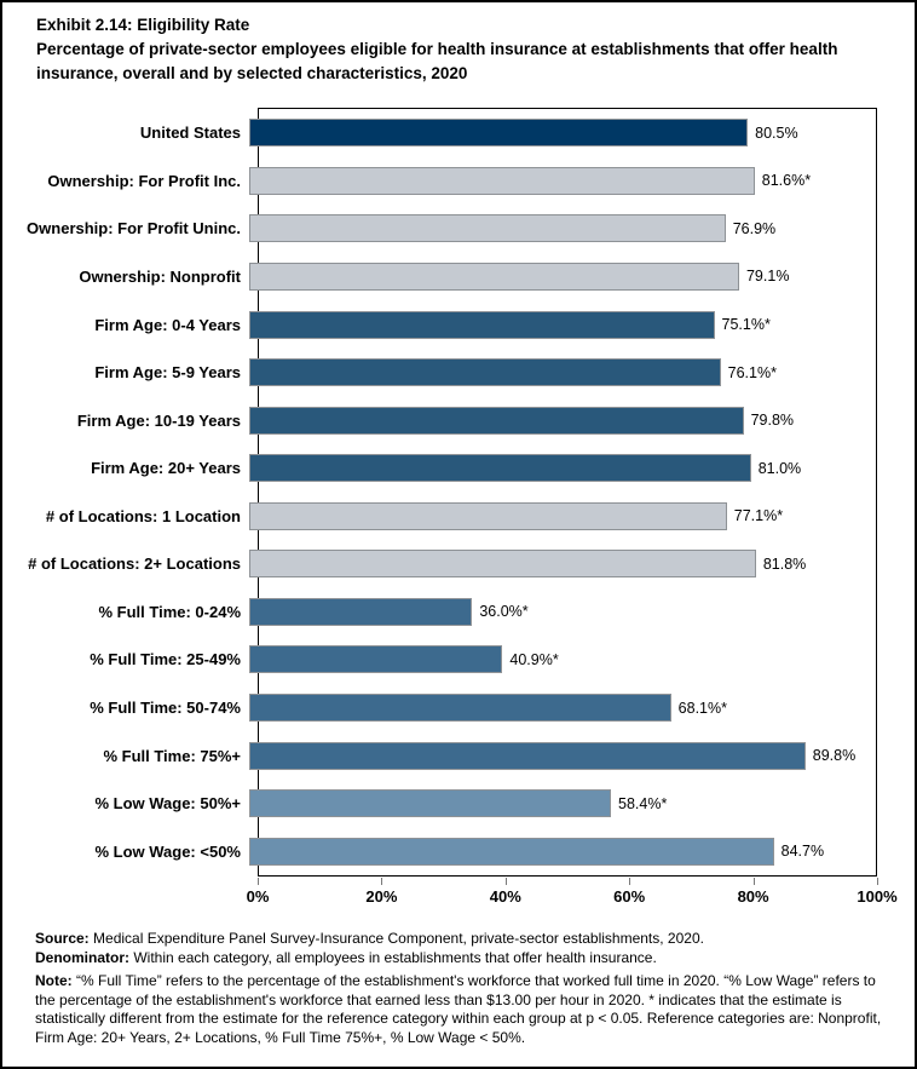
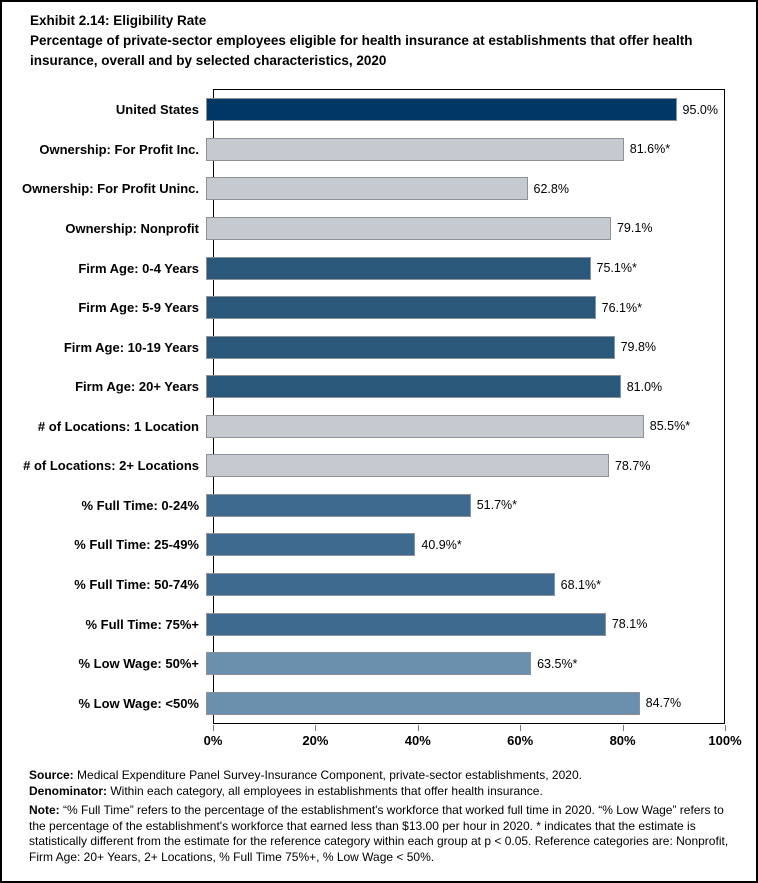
United States: 80.5% -> 95.0%
Ownership: For Profit Uninc.: 76.9% -> 62.8%
# of Locations: 1 Location: 77.1 -> 85.5
# of Locations: 2+ Locations: 81.8% -> 78.7%
% Full Time: 0-24%: 36.0 -> 51.7
% Full Time: 75%+: 89.8% -> 78.1%
% Low Wage: 50%+: 58.4 -> 63.5
